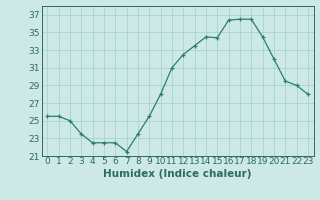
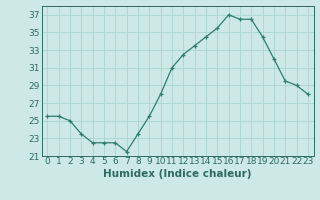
15: 34.4 -> 35.5
16: 36.4 -> 37.0
